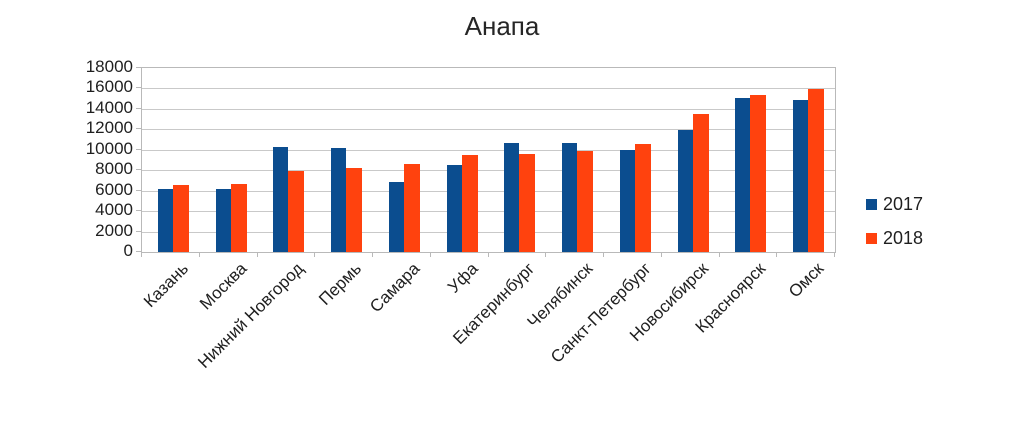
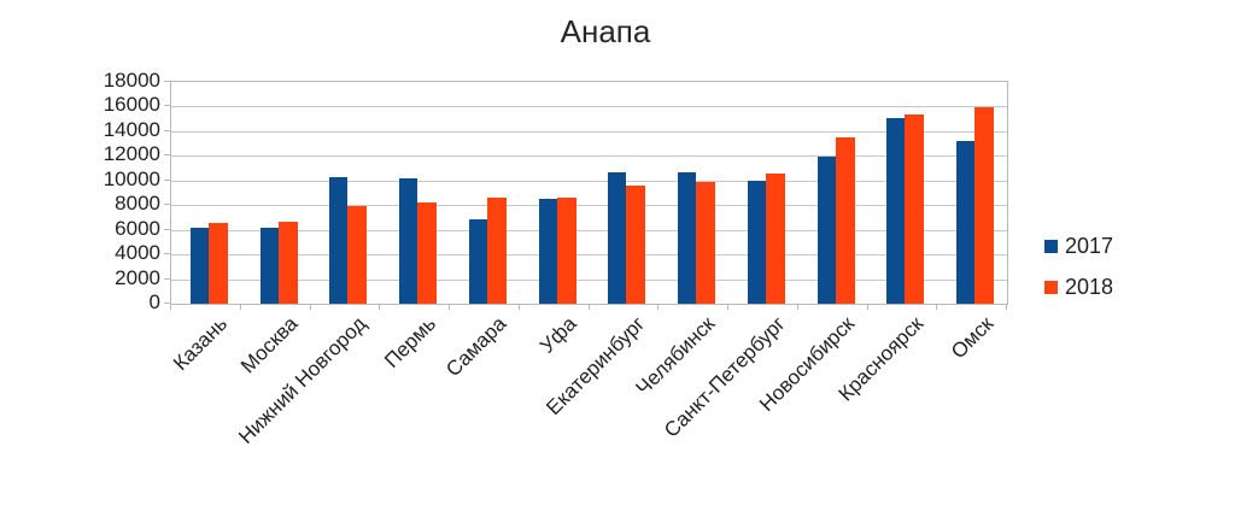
2018/Уфа: 9500 -> 8600
2017/Омск: 14900 -> 13200
